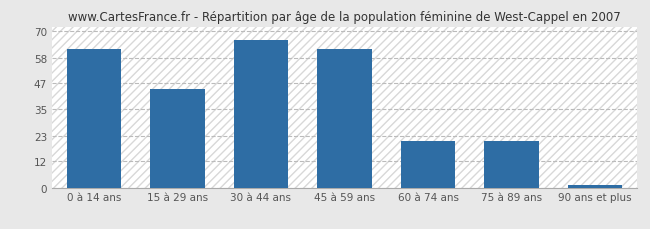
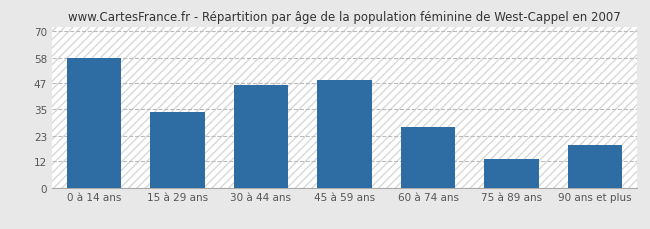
0 à 14 ans: 62 -> 58
15 à 29 ans: 44 -> 34
30 à 44 ans: 66 -> 46
45 à 59 ans: 62 -> 48
60 à 74 ans: 21 -> 27
75 à 89 ans: 21 -> 13
90 ans et plus: 1 -> 19
